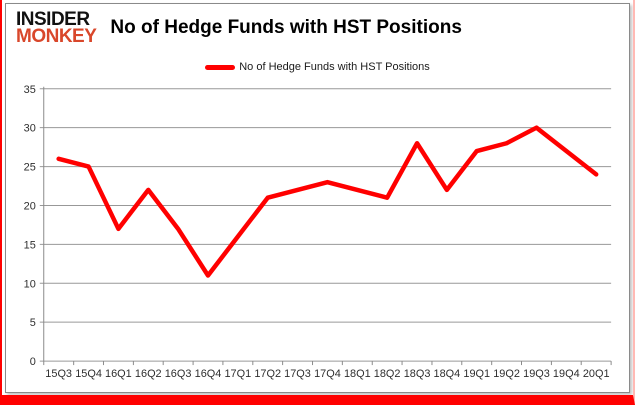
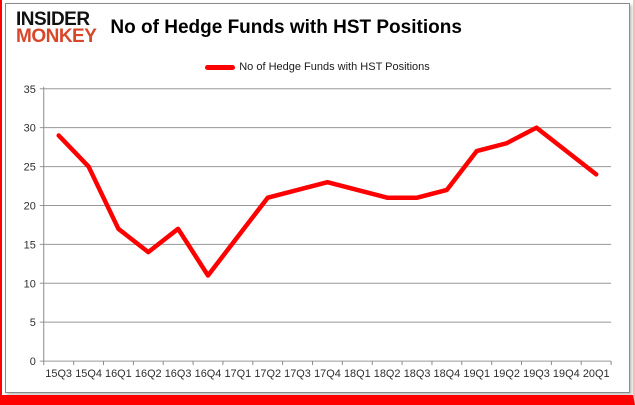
15Q3: 26 -> 29
16Q2: 22 -> 14
18Q3: 28 -> 21
